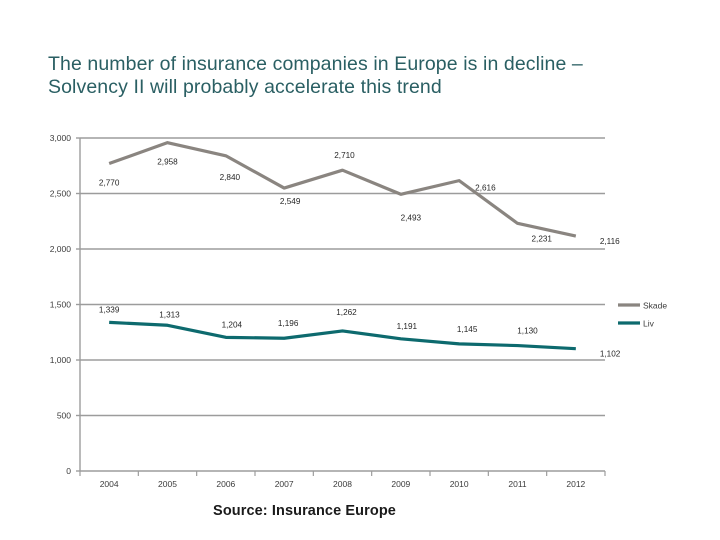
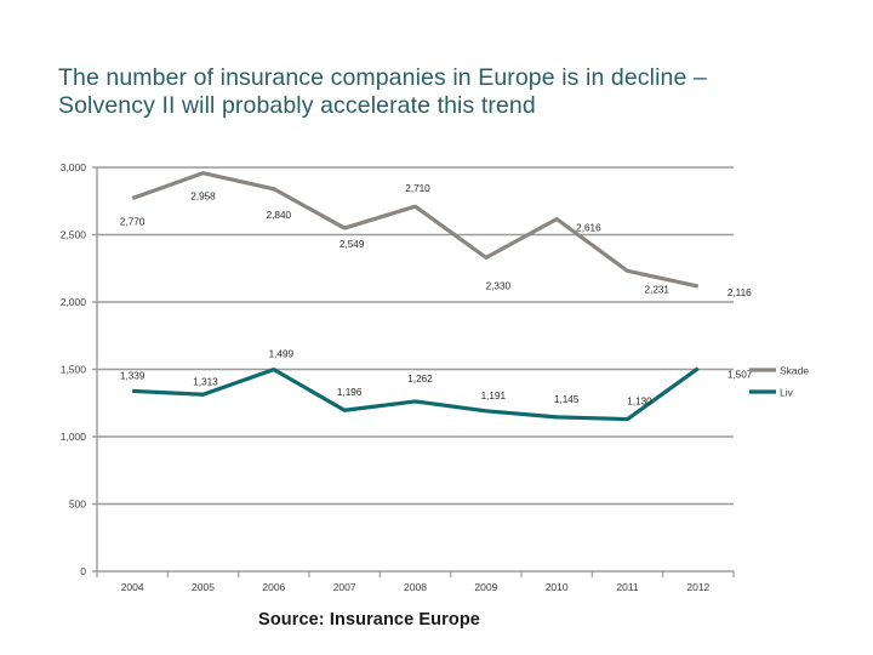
Liv/2006: 1,204 -> 1,499
Skade/2009: 2,493 -> 2,330
Liv/2012: 1,102 -> 1,507
